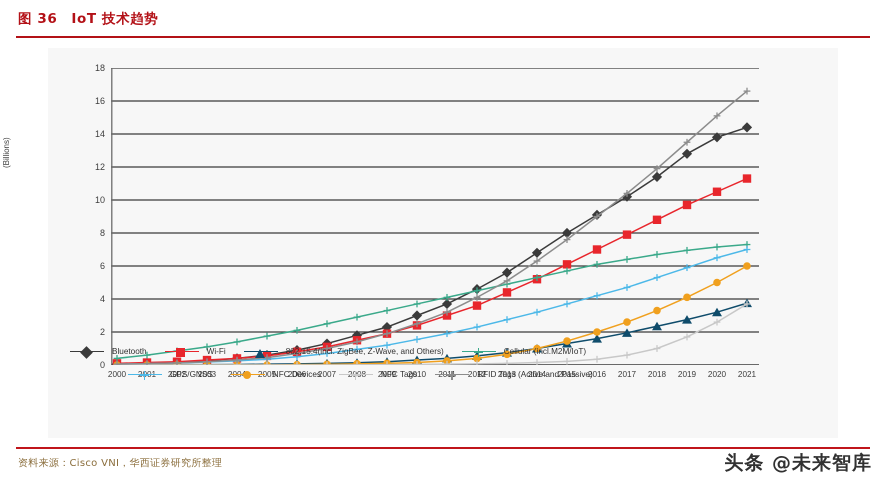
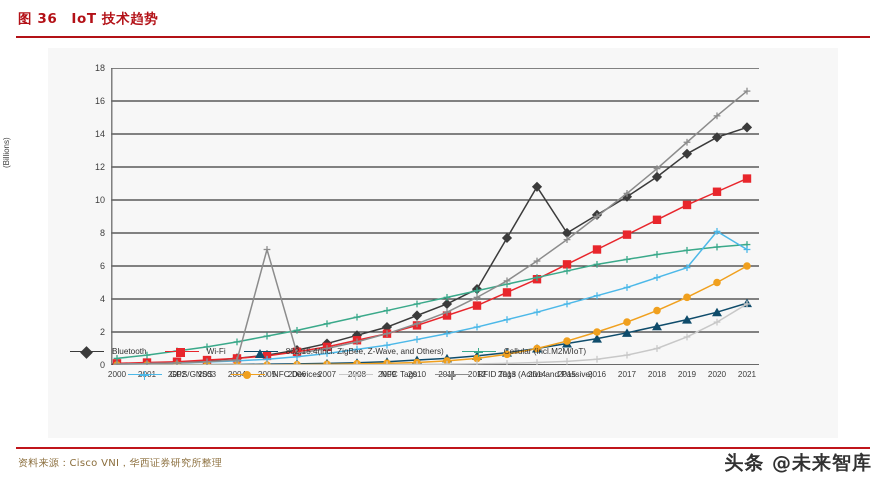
RFID Tags (Active and Passive)/2005: 0.5 -> 7.0
Bluetooth/2013: 5.6 -> 7.7
Bluetooth/2014: 6.8 -> 10.8
GPS/GNSS/2020: 6.5 -> 8.1
